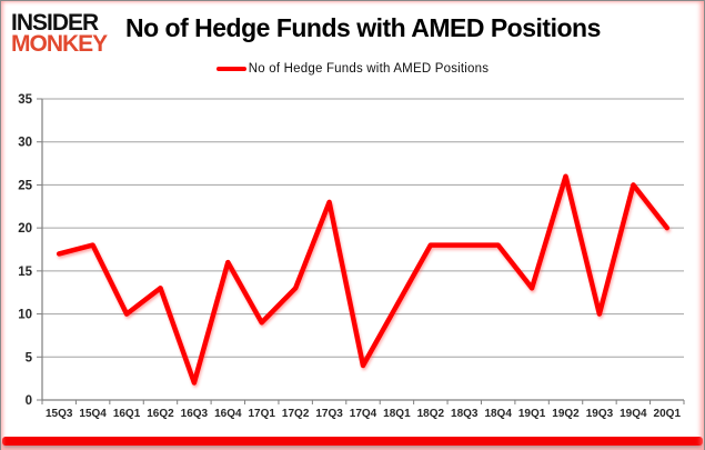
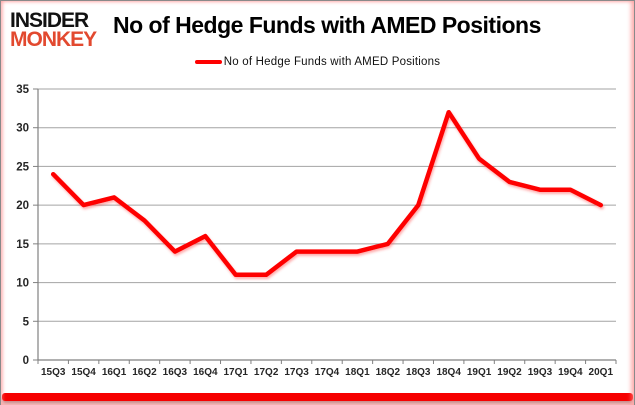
15Q3: 17 -> 24
15Q4: 18 -> 20
16Q1: 10 -> 21
16Q2: 13 -> 18
16Q3: 2 -> 14
17Q1: 9 -> 11
17Q2: 13 -> 11
17Q3: 23 -> 14
17Q4: 4 -> 14
18Q1: 11 -> 14
18Q2: 18 -> 15
18Q3: 18 -> 20
18Q4: 18 -> 32
19Q1: 13 -> 26
19Q2: 26 -> 23
19Q3: 10 -> 22
19Q4: 25 -> 22
